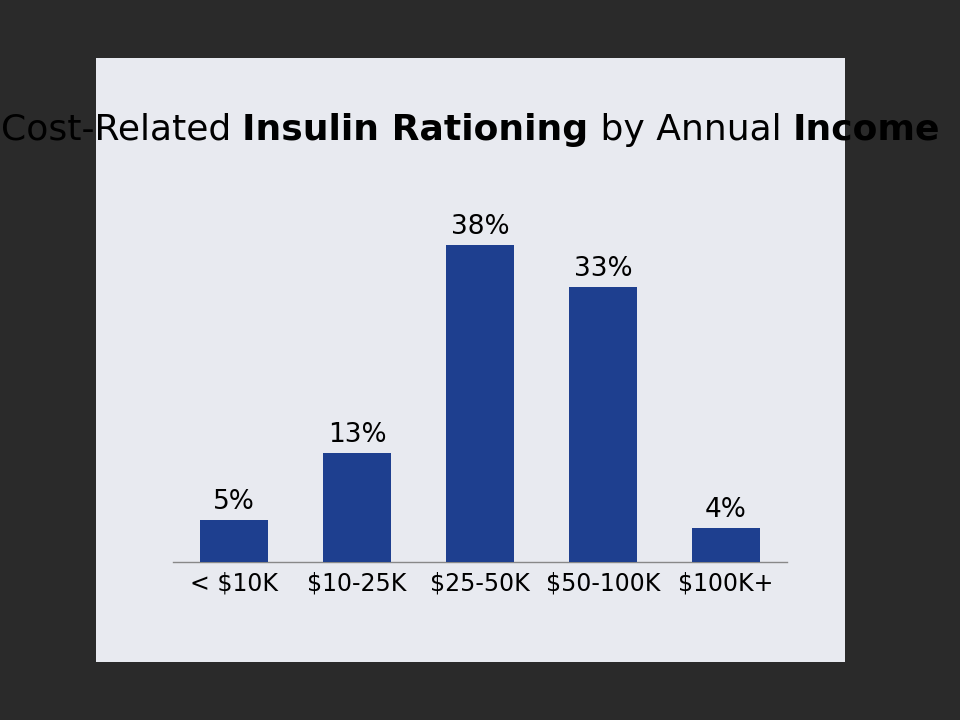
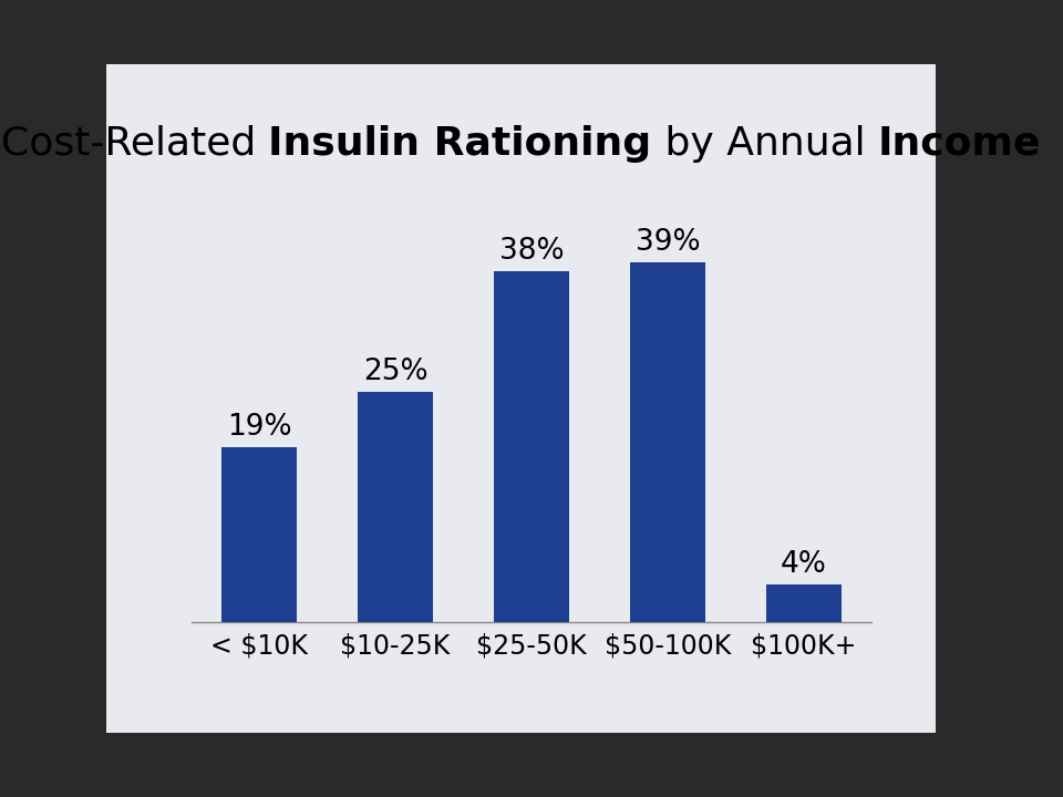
< $10K: 5% -> 19%
$10-25K: 13% -> 25%
$50-100K: 33% -> 39%
